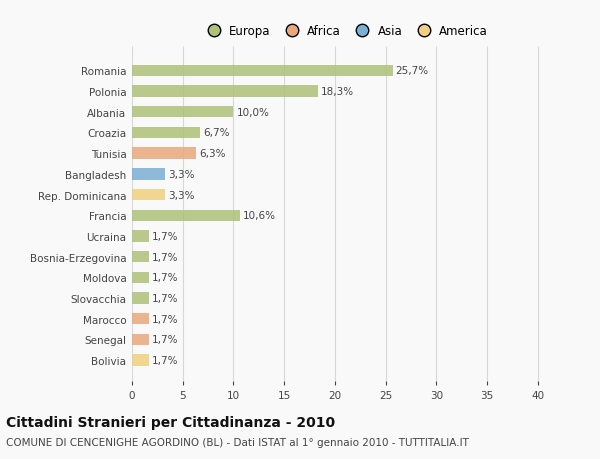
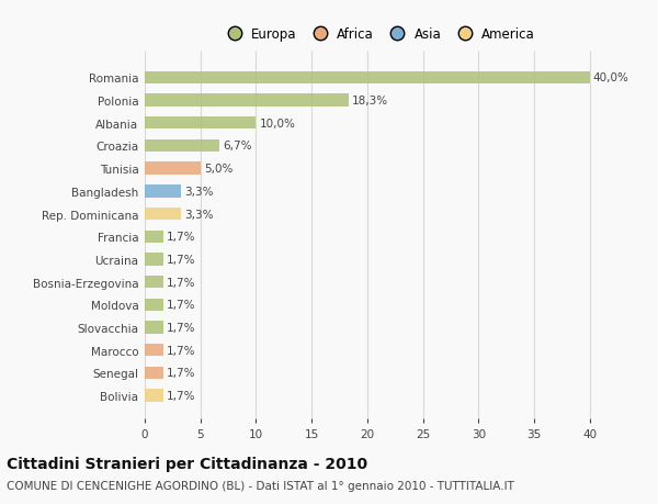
Romania: 25,7% -> 40,0%
Tunisia: 6,3% -> 5,0%
Francia: 10,6% -> 1,7%
